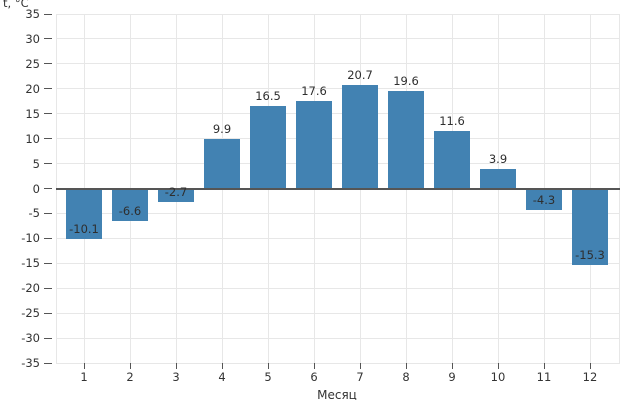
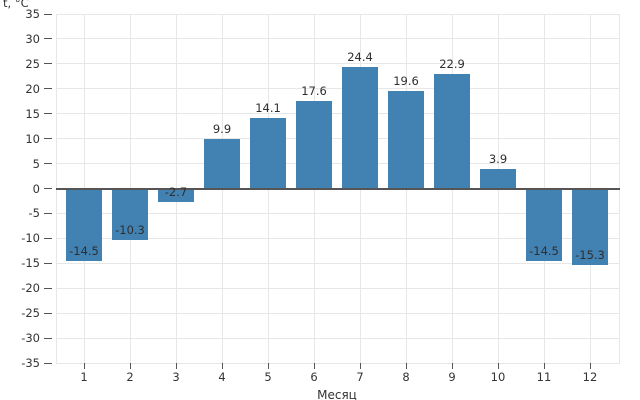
1: -10.1 -> -14.5
2: -6.6 -> -10.3
5: 16.5 -> 14.1
7: 20.7 -> 24.4
9: 11.6 -> 22.9
11: -4.3 -> -14.5
